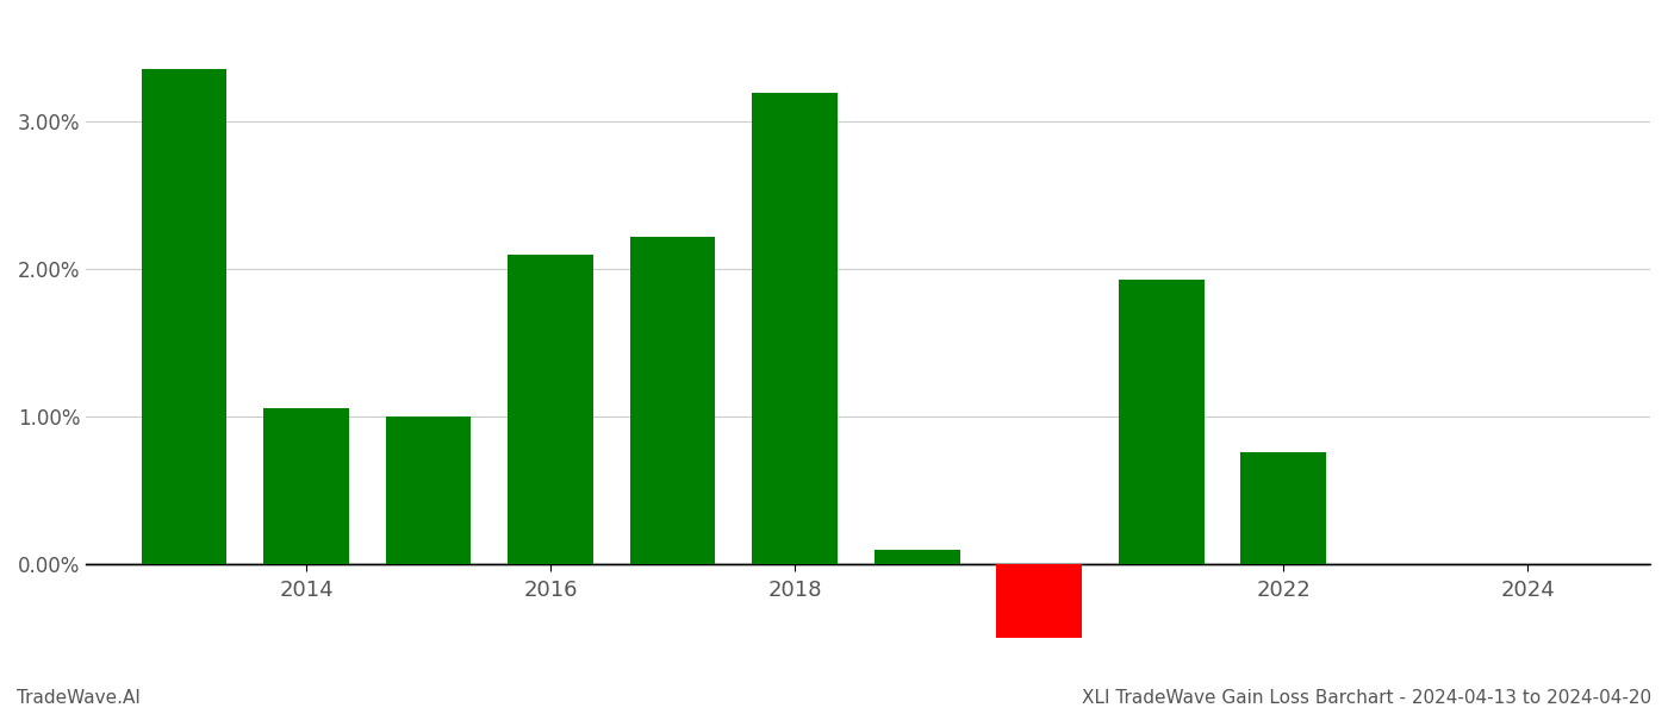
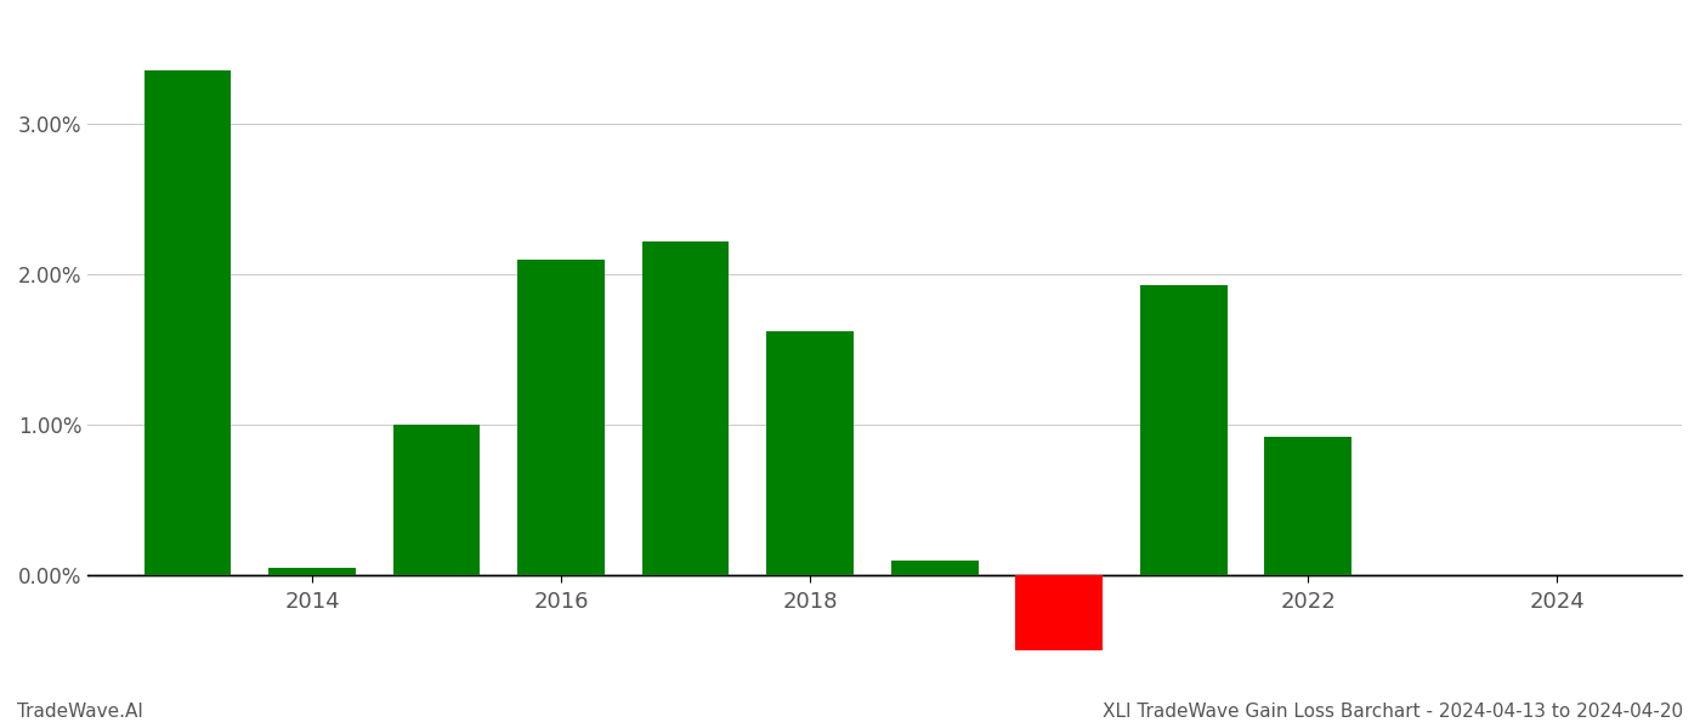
2014: 1.06% -> 0.05%
2018: 3.19% -> 1.62%
2022: 0.76% -> 0.92%
